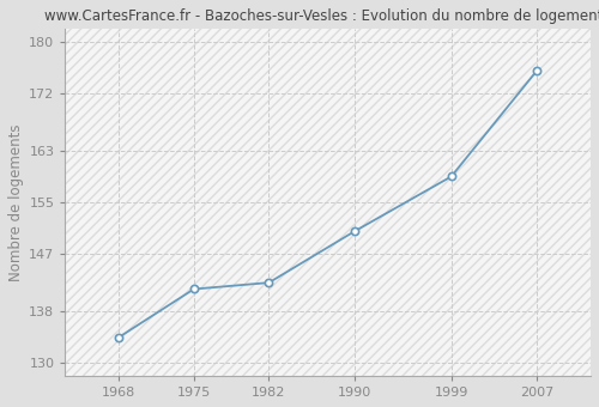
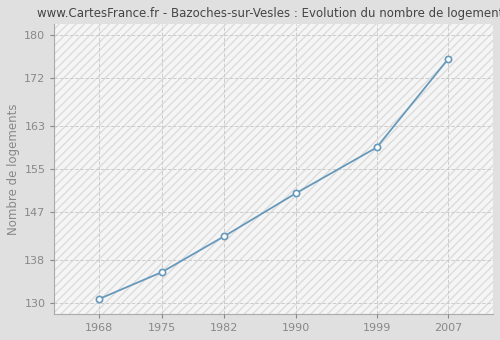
1968: 134.0 -> 130.8
1975: 141.5 -> 135.8
